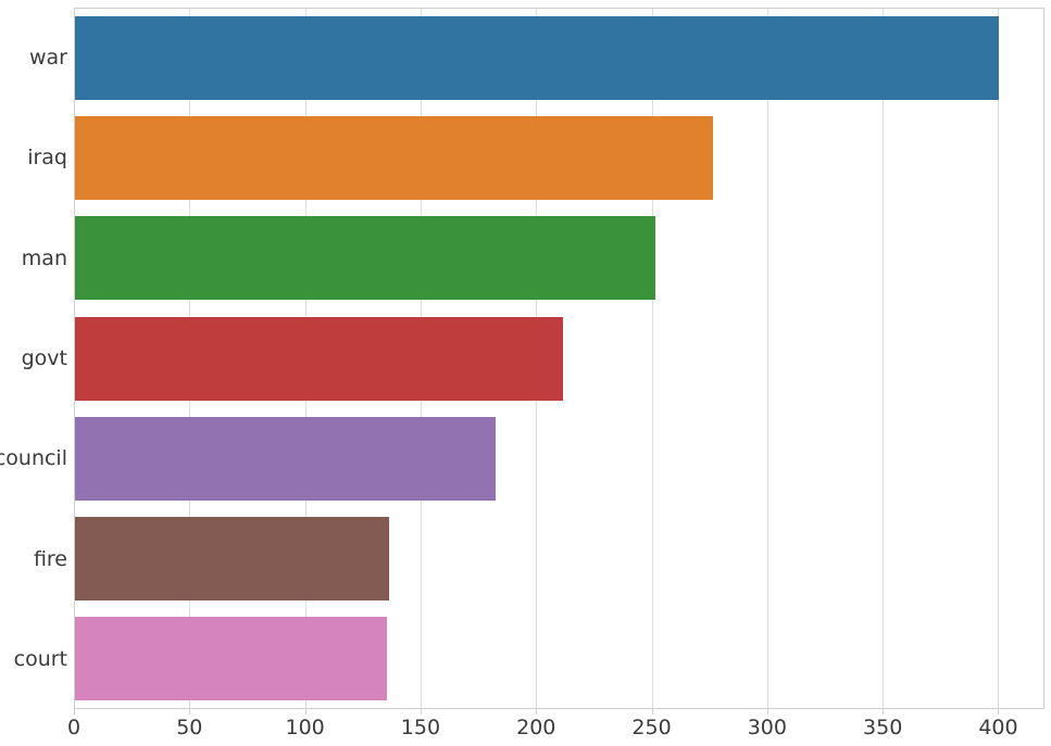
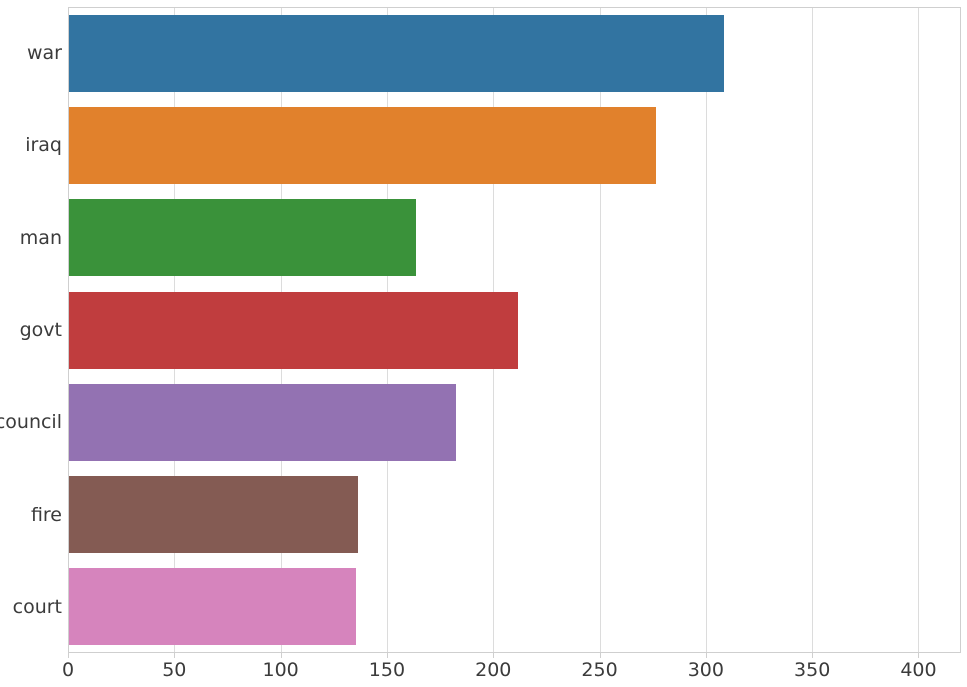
war: 400 -> 308
man: 251 -> 163
